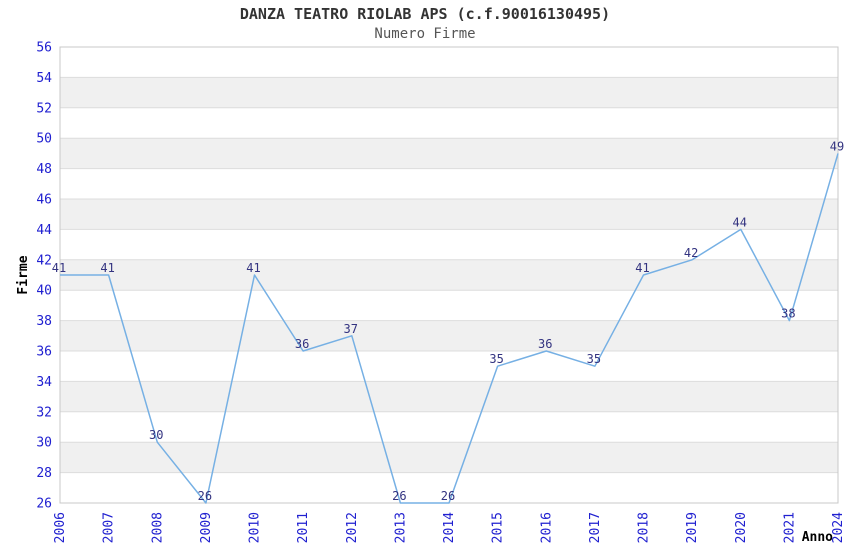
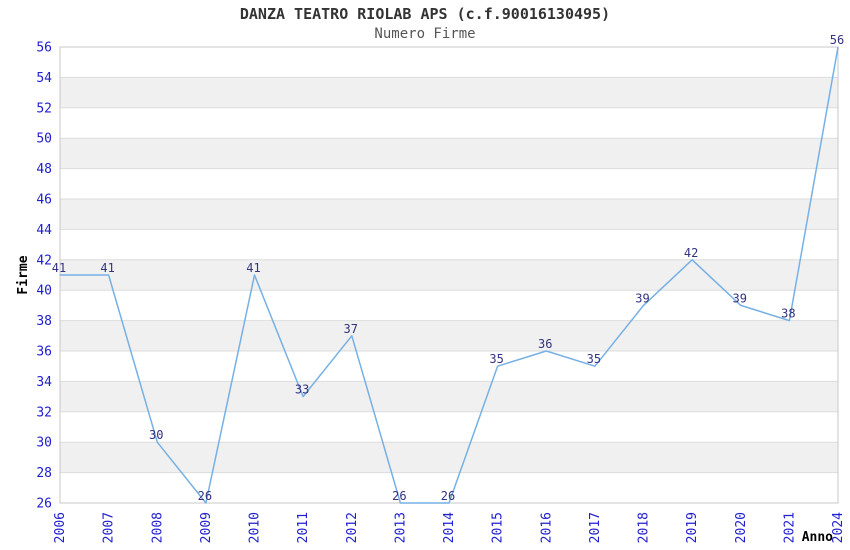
2011: 36 -> 33
2018: 41 -> 39
2020: 44 -> 39
2024: 49 -> 56
